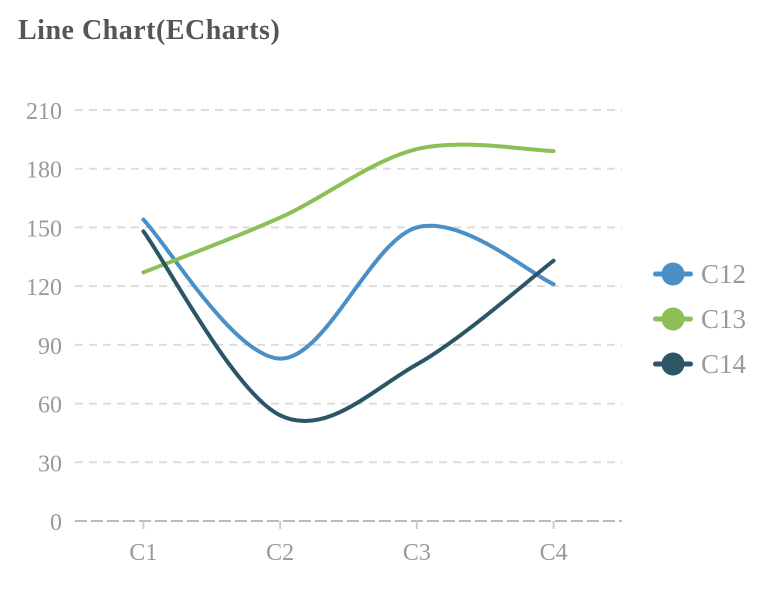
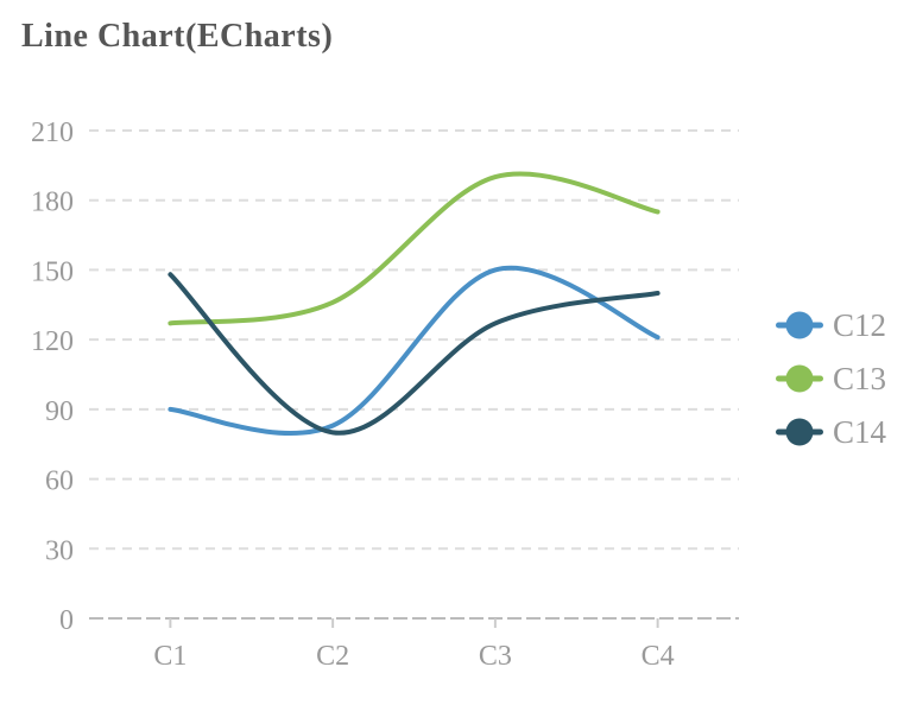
C12/C1: 154 -> 90
C13/C2: 155 -> 136
C14/C2: 54 -> 80
C14/C3: 80 -> 127
C13/C4: 189 -> 175
C14/C4: 133 -> 140
